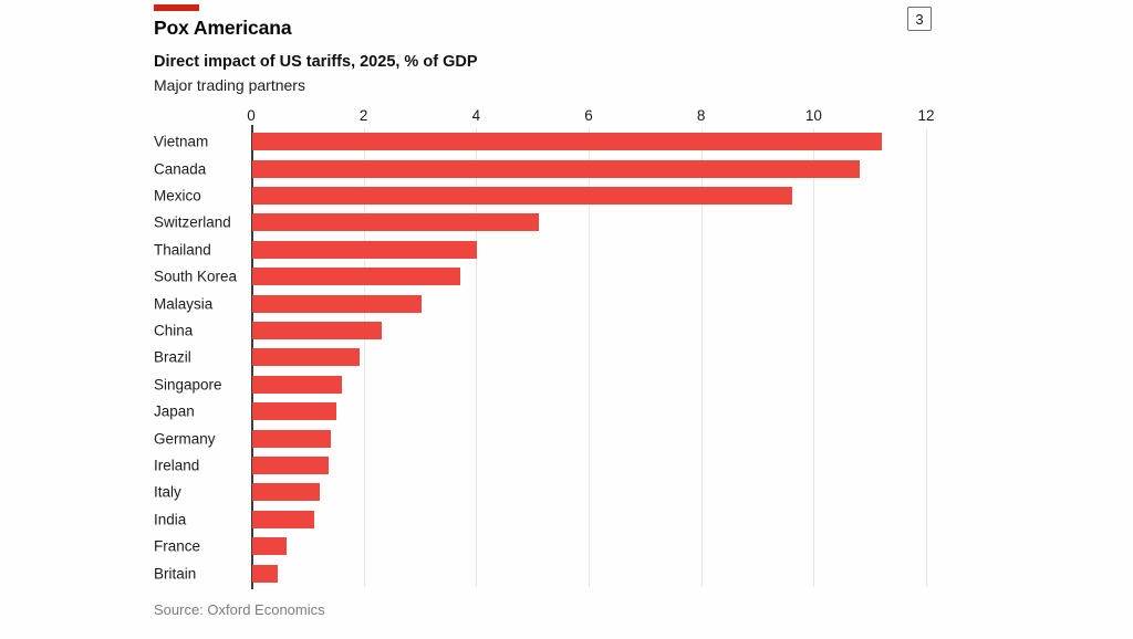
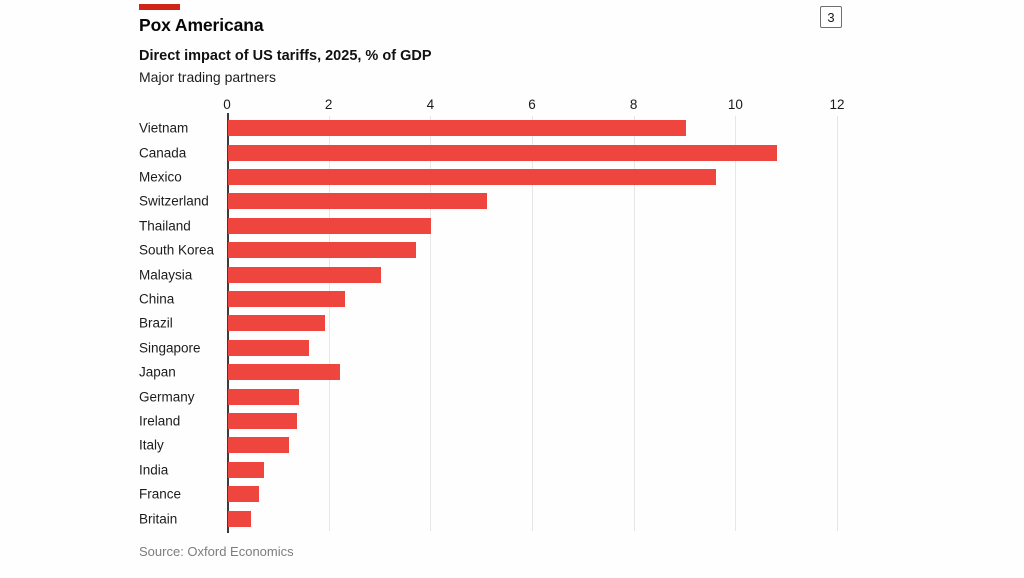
Vietnam: 11.2 -> 9.0
Japan: 1.5 -> 2.2
India: 1.1 -> 0.7
